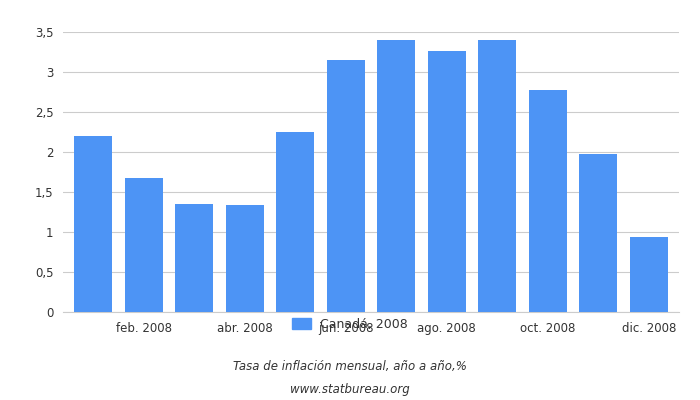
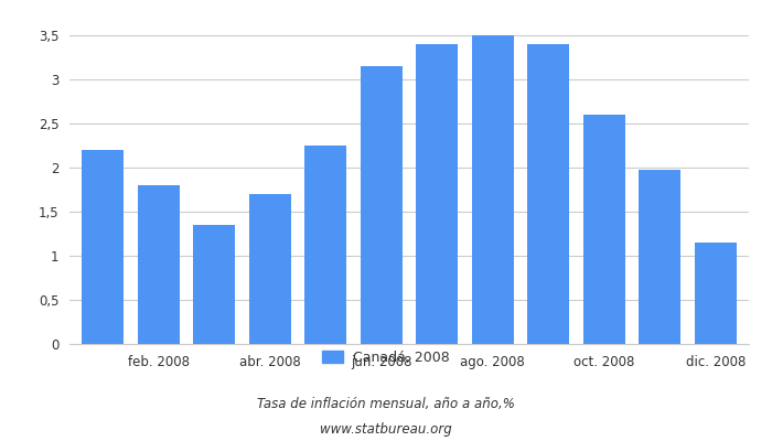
feb. 2008: 1,68 -> 1,80
abr. 2008: 1,34 -> 1,70
ago. 2008: 3,26 -> 3,50
oct. 2008: 2,78 -> 2,60
dic. 2008: 0,94 -> 1,15
